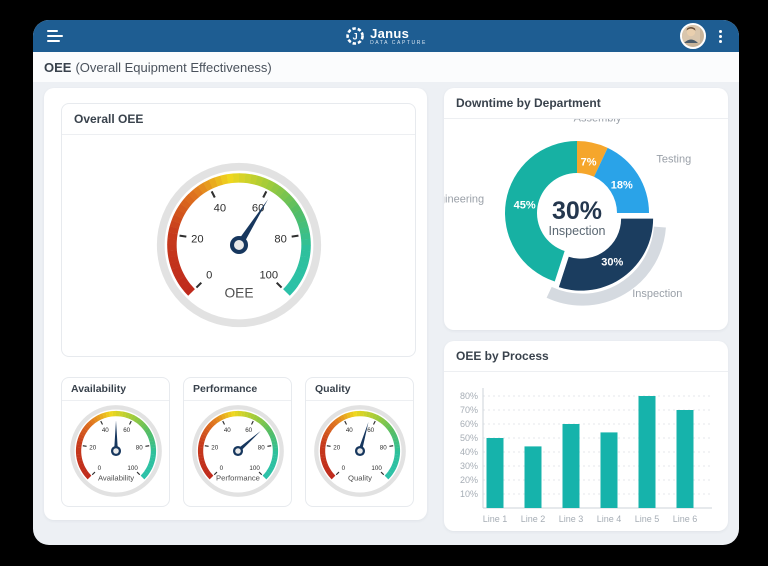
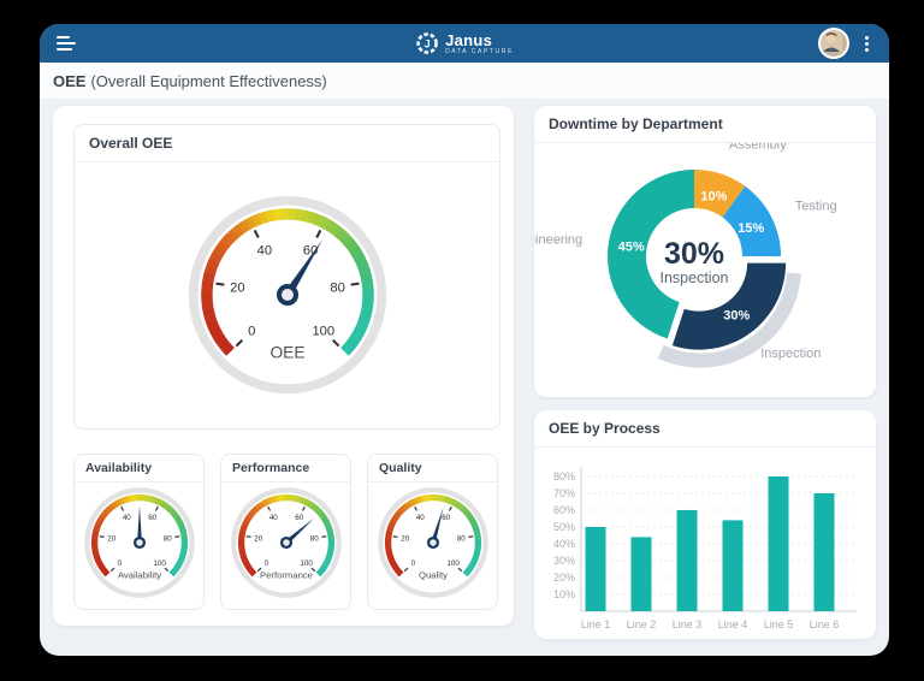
Downtime by Department/Assembly: 7% -> 10%
Downtime by Department/Testing: 18% -> 15%
